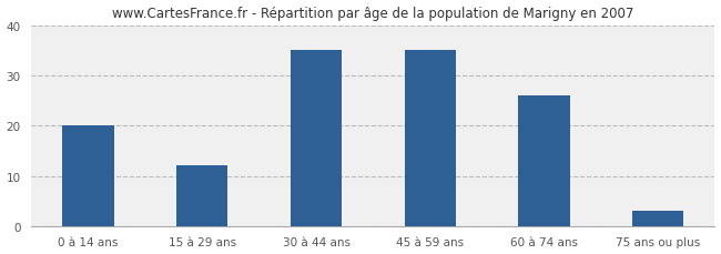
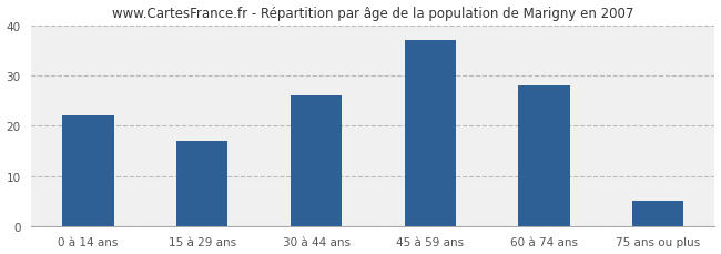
0 à 14 ans: 20 -> 22
15 à 29 ans: 12 -> 17
30 à 44 ans: 35 -> 26
45 à 59 ans: 35 -> 37
60 à 74 ans: 26 -> 28
75 ans ou plus: 3 -> 5
